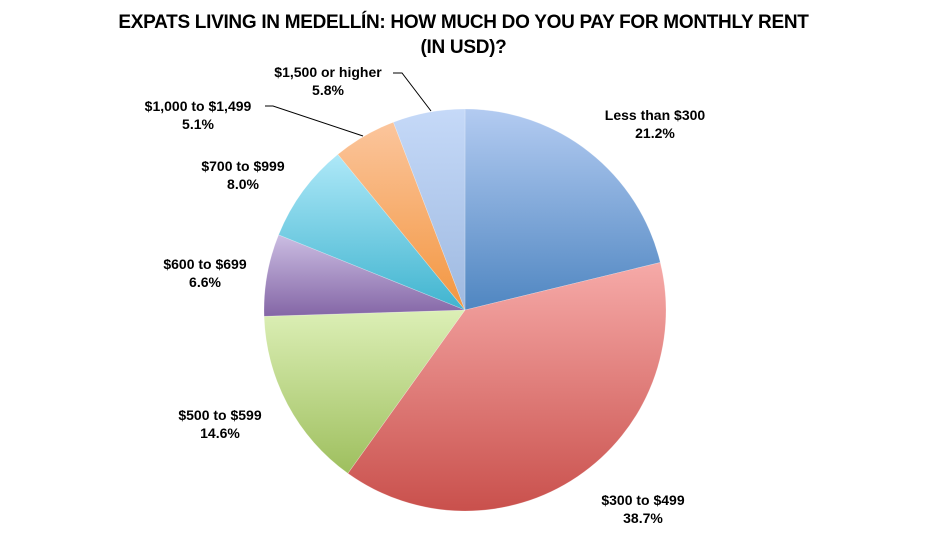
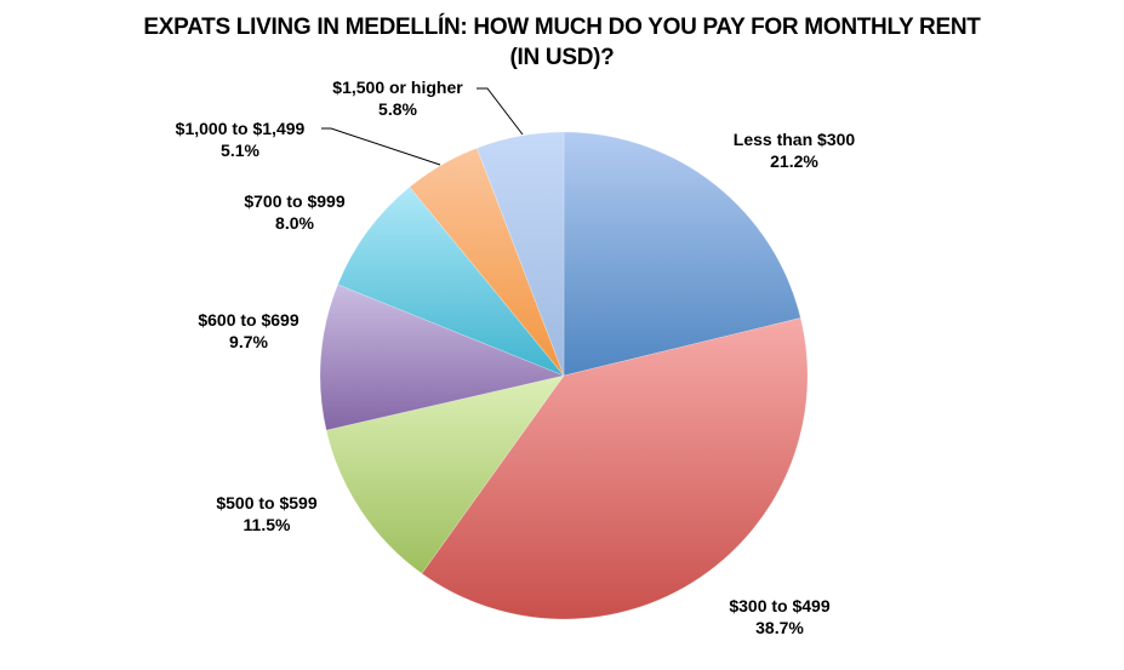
$500 to $599: 14.6% -> 11.5%
$600 to $699: 6.6% -> 9.7%
